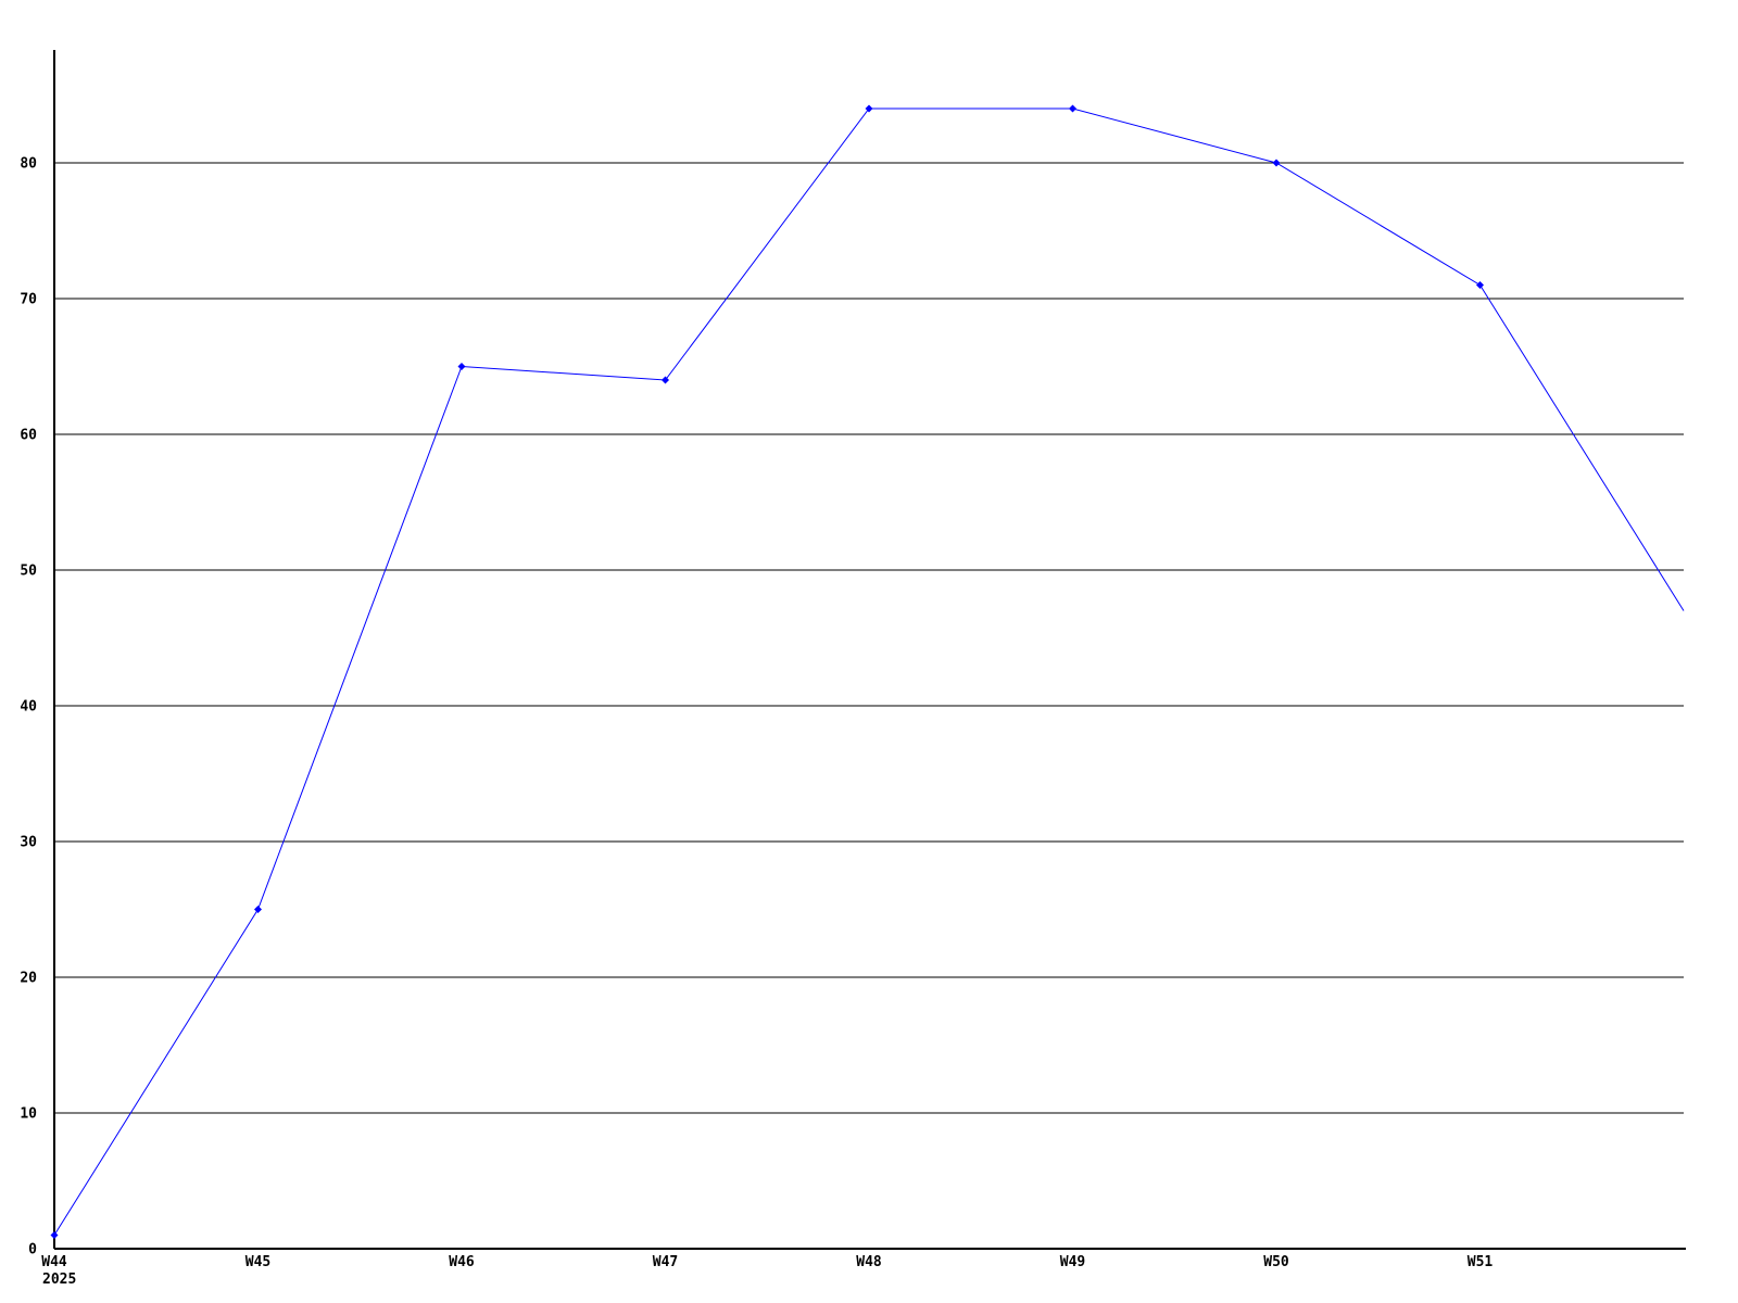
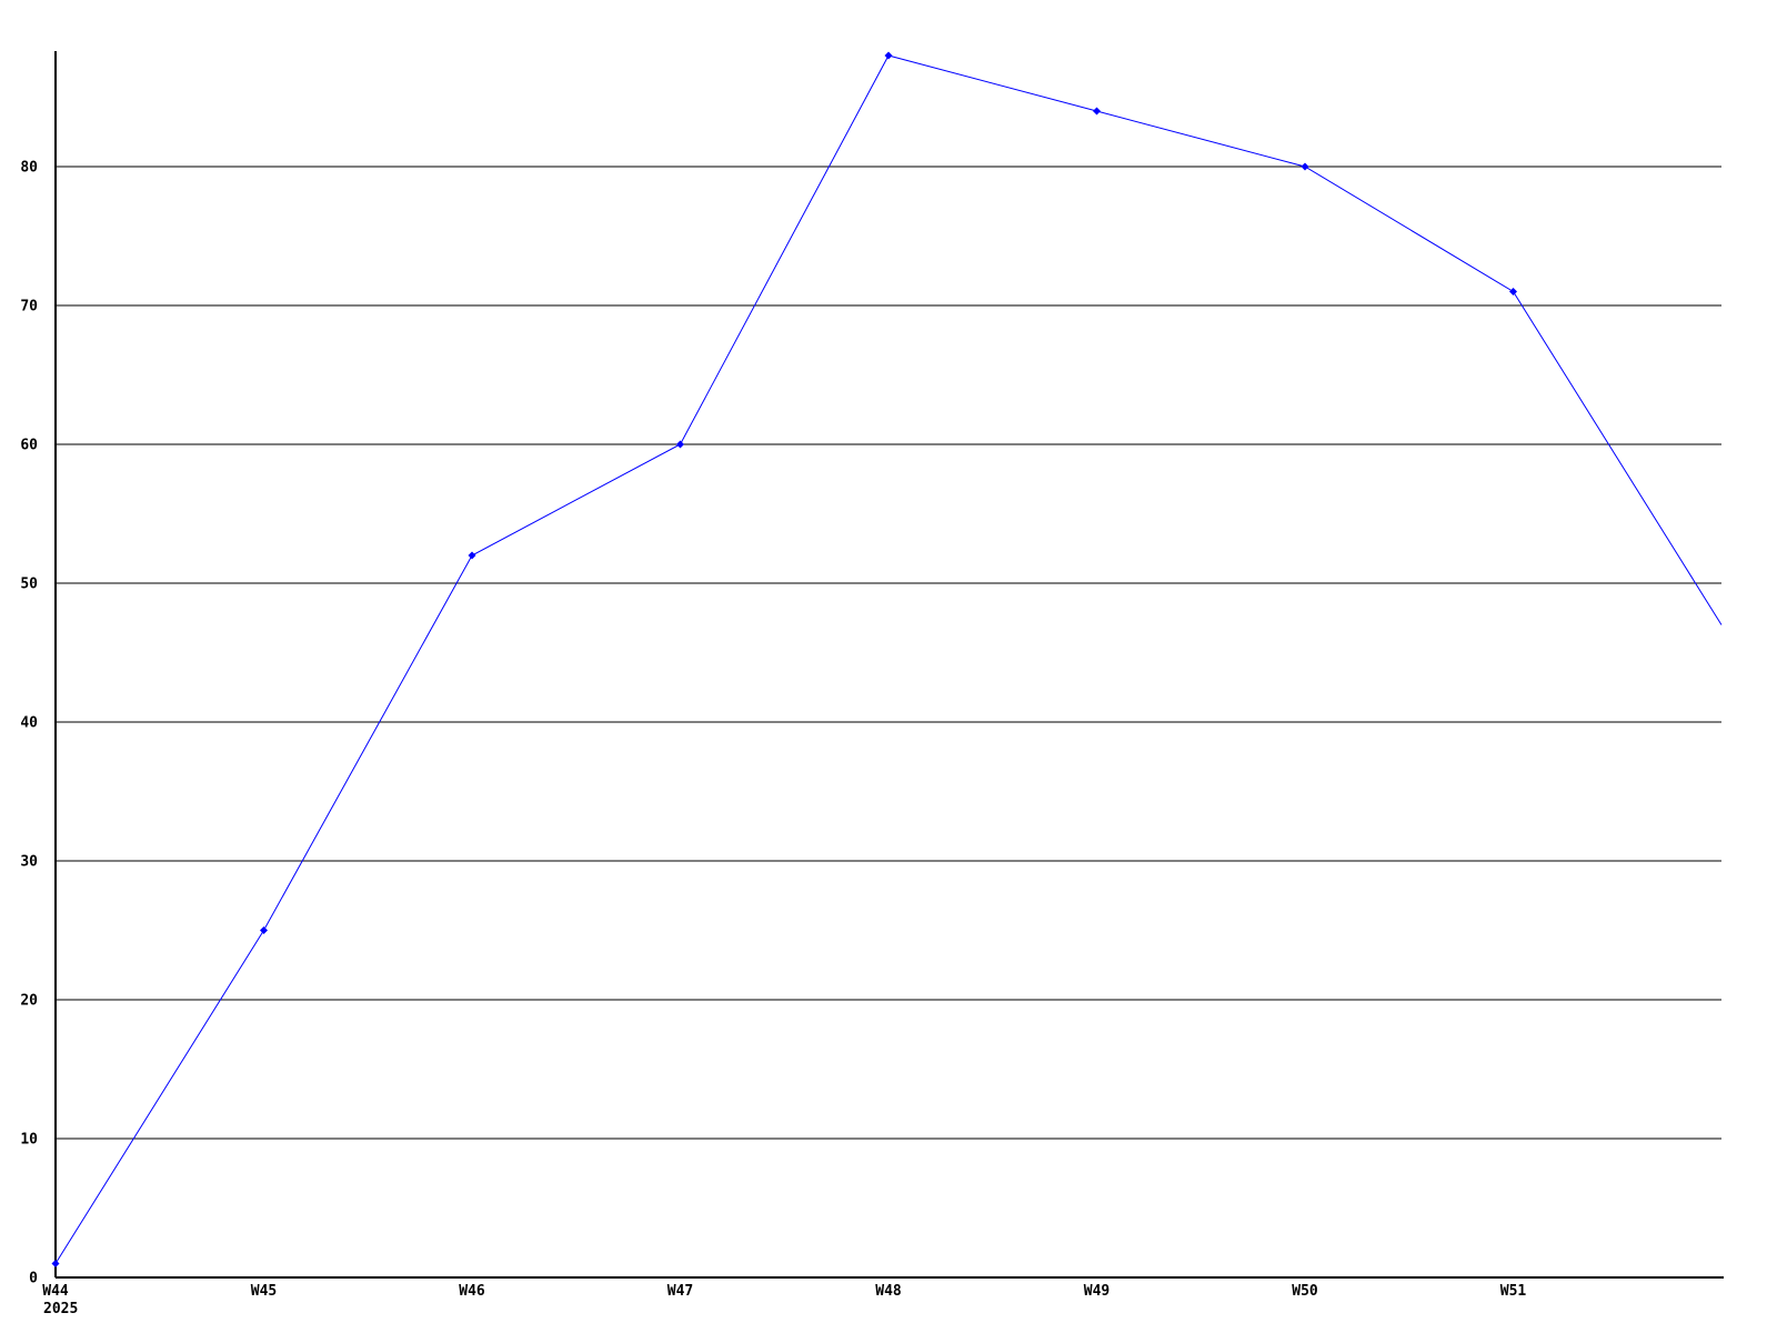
W46: 65 -> 52
W47: 64 -> 60
W48: 84 -> 88
